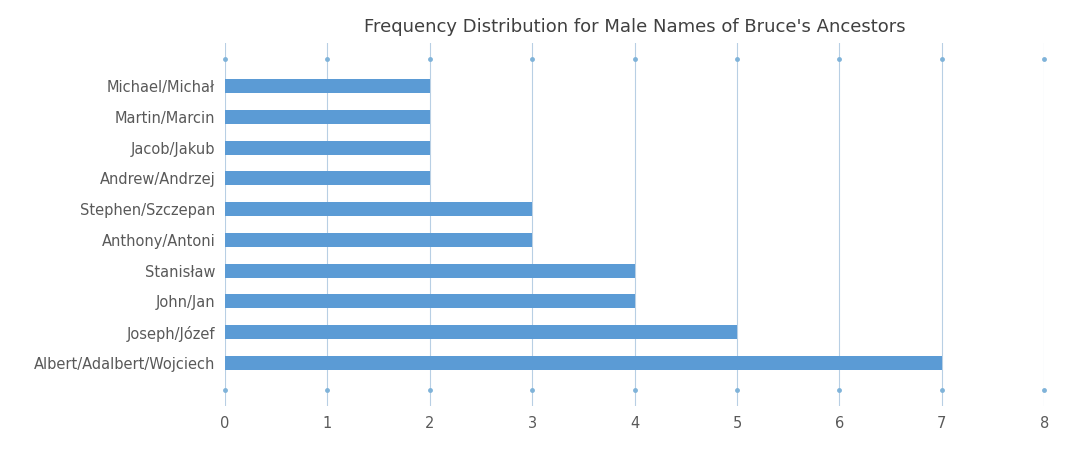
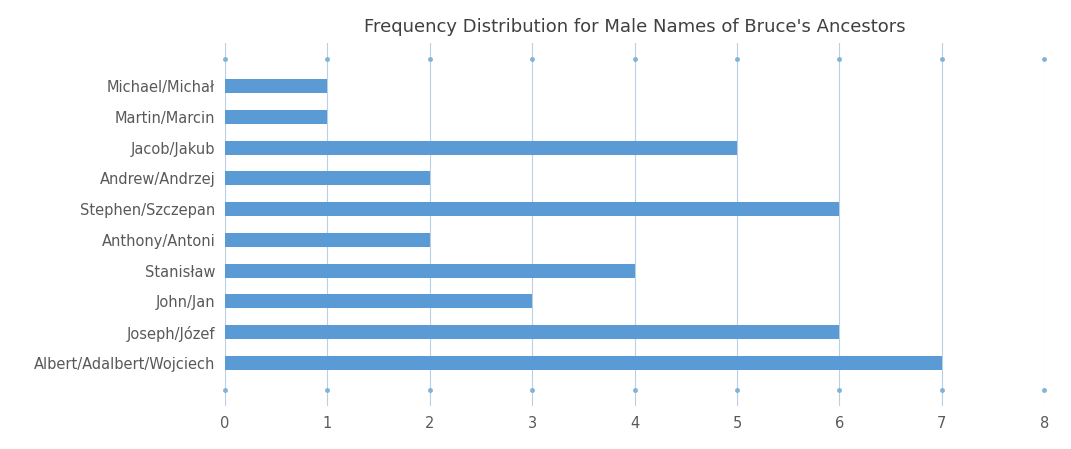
Michael/Michał: 2 -> 1
Martin/Marcin: 2 -> 1
Jacob/Jakub: 2 -> 5
Stephen/Szczepan: 3 -> 6
Anthony/Antoni: 3 -> 2
John/Jan: 4 -> 3
Joseph/Józef: 5 -> 6
